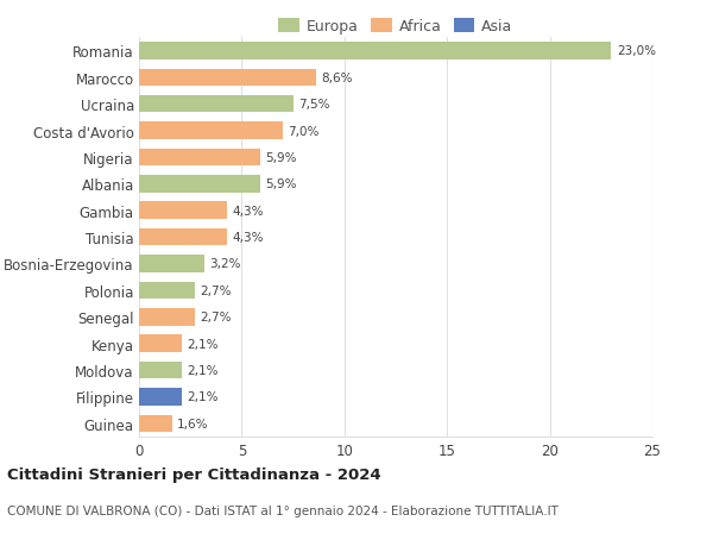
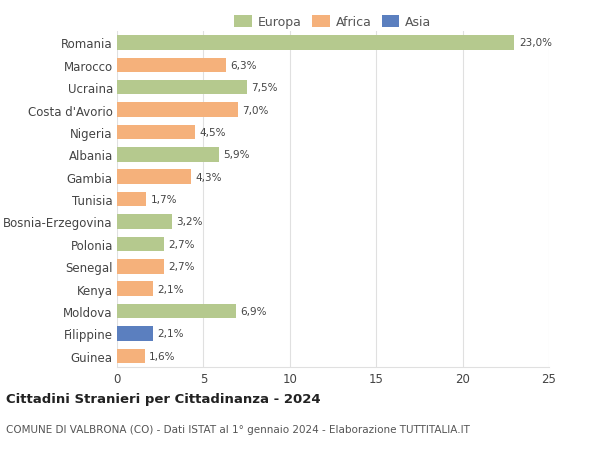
Marocco: 8,6% -> 6,3%
Nigeria: 5,9% -> 4,5%
Tunisia: 4,3% -> 1,7%
Moldova: 2,1% -> 6,9%
